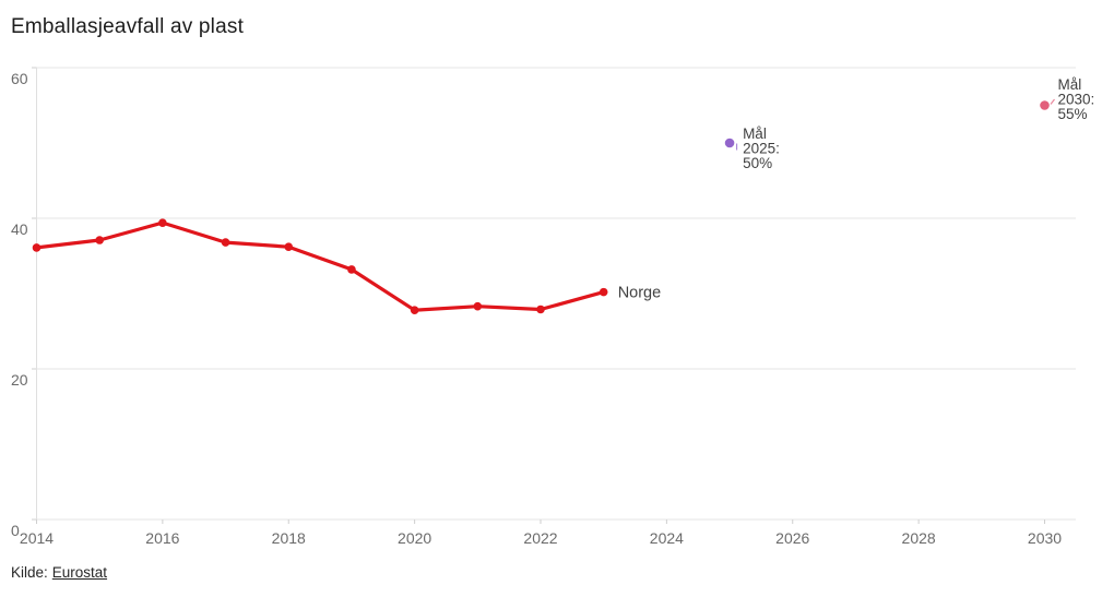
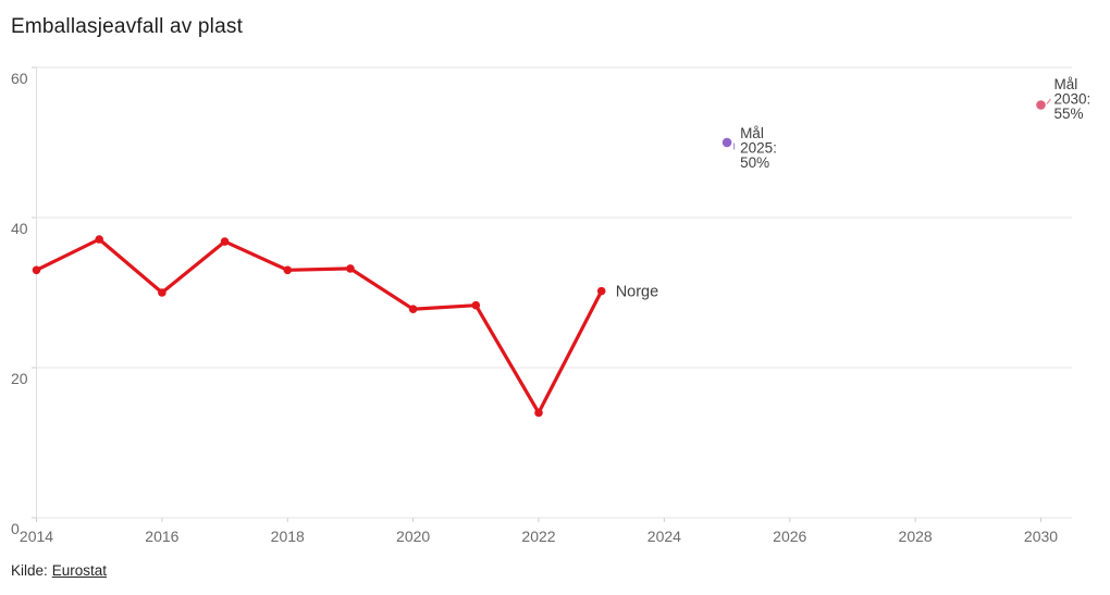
2014: 36 -> 33
2016: 39 -> 30
2018: 36 -> 33
2022: 28 -> 14
